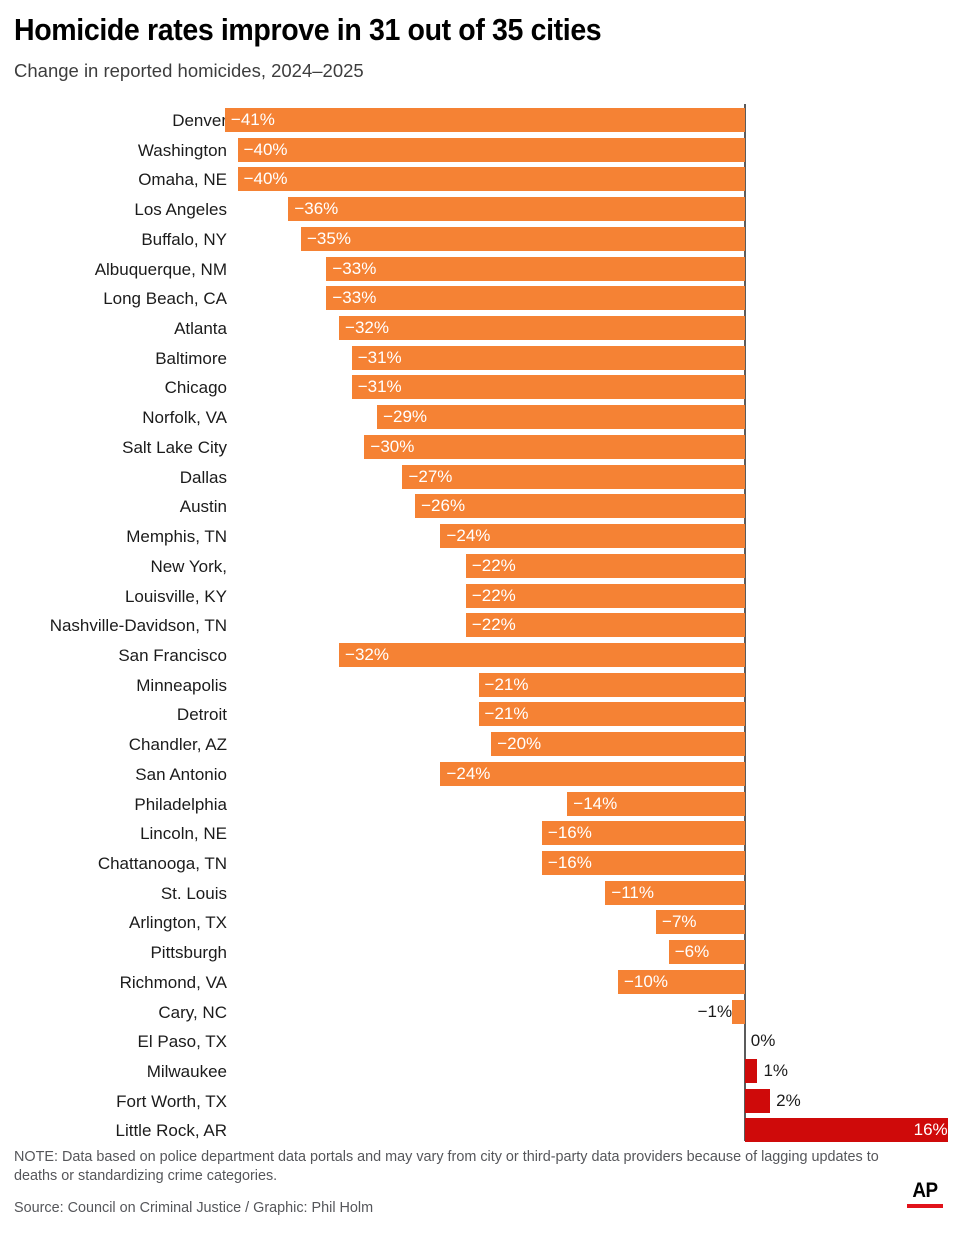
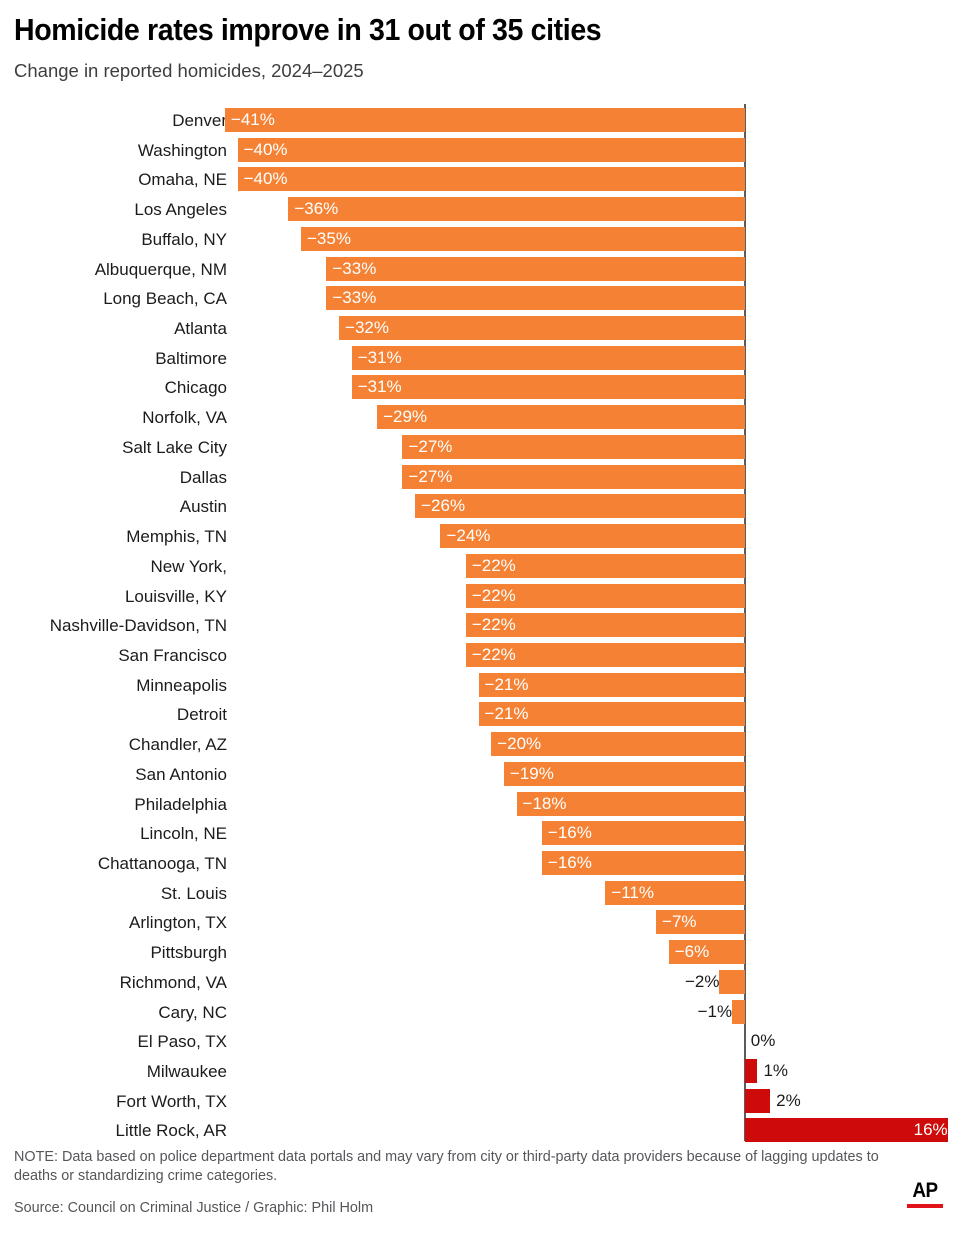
Salt Lake City: −30% -> −27%
San Francisco: −32% -> −22%
San Antonio: −24% -> −19%
Philadelphia: −14% -> −18%
Richmond, VA: −10% -> −2%
